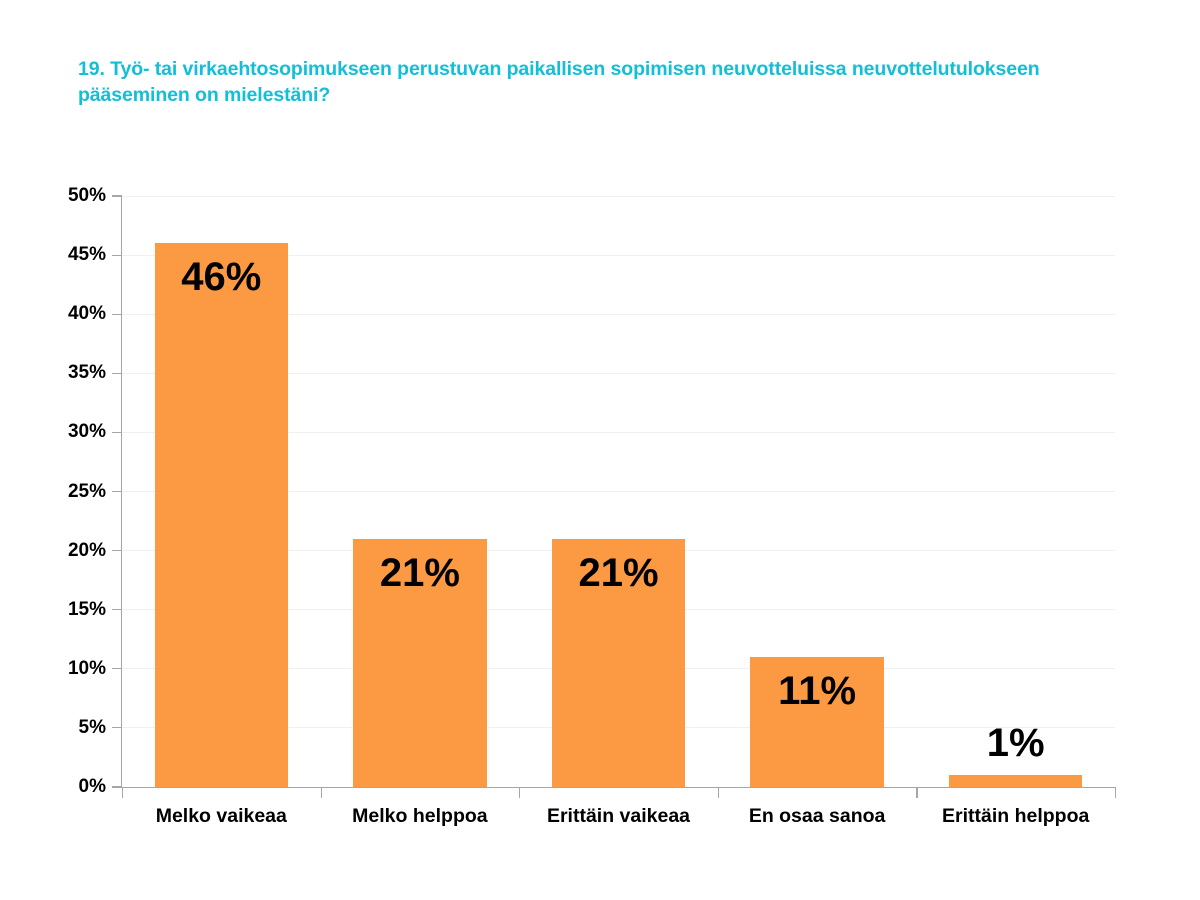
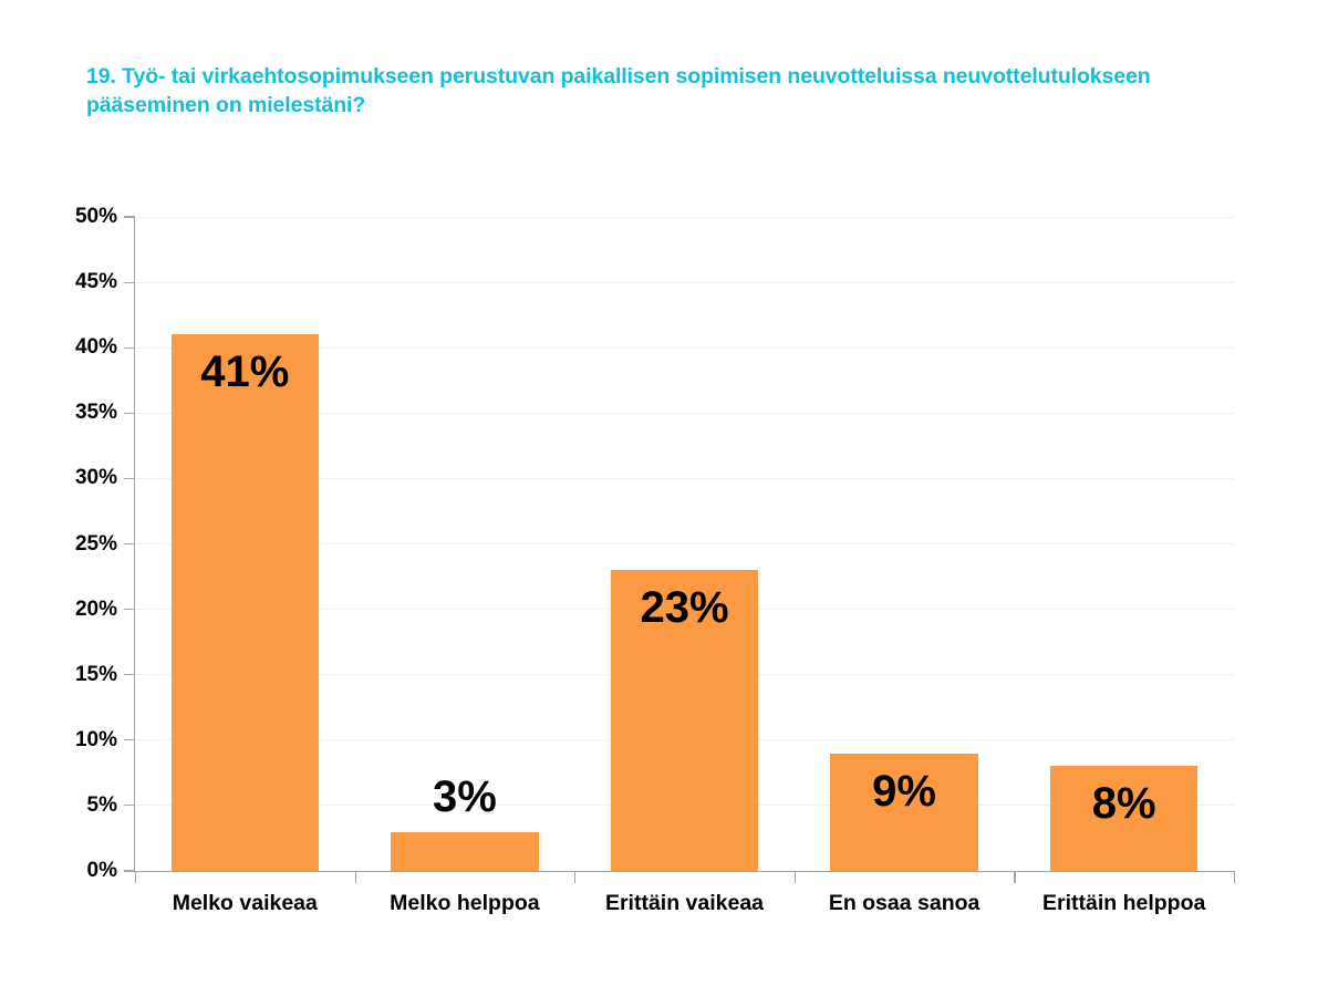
Melko vaikeaa: 46% -> 41%
Melko helppoa: 21% -> 3%
Erittäin vaikeaa: 21% -> 23%
En osaa sanoa: 11% -> 9%
Erittäin helppoa: 1% -> 8%
